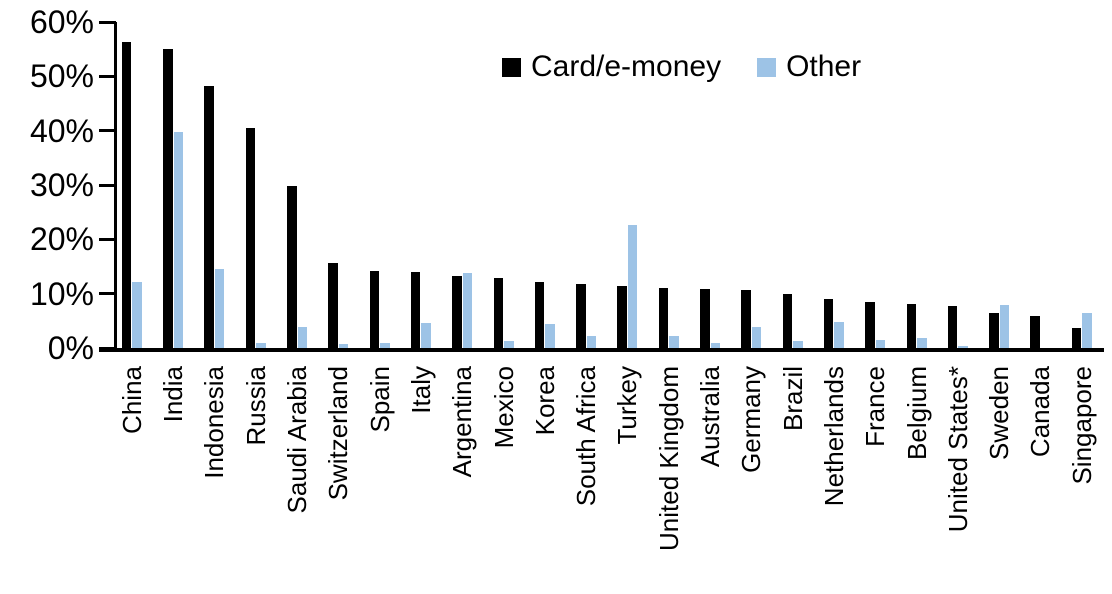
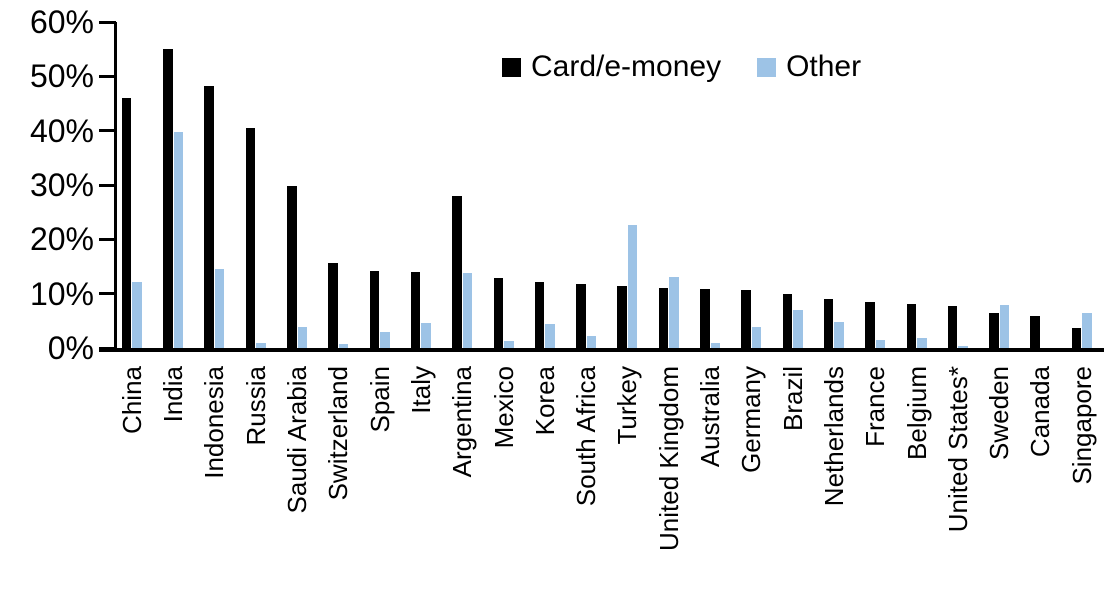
Card/e-money/China: 56% -> 46%
Other/Spain: 1% -> 3%
Card/e-money/Argentina: 13% -> 28%
Other/United Kingdom: 2% -> 13%
Other/Brazil: 1% -> 7%
